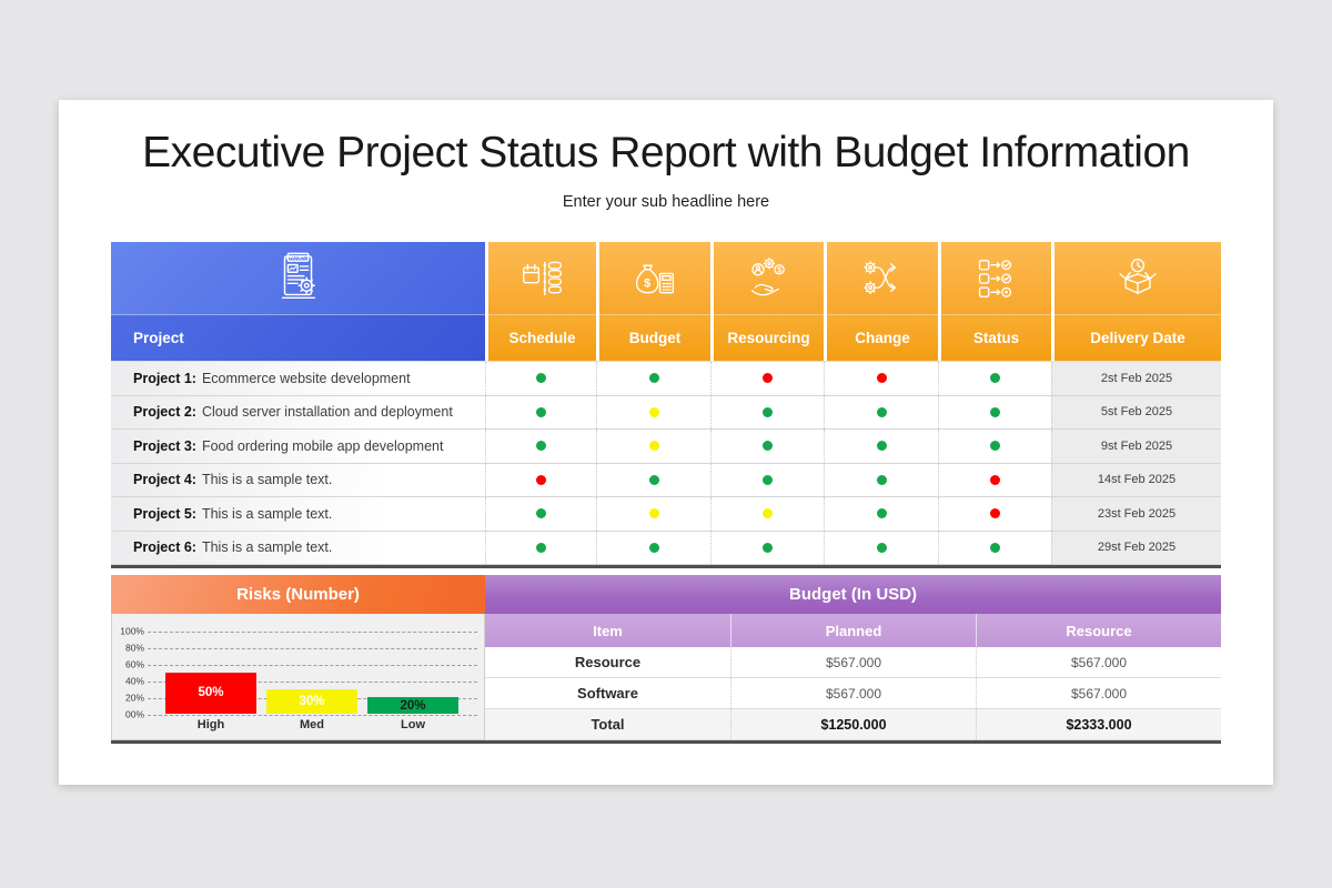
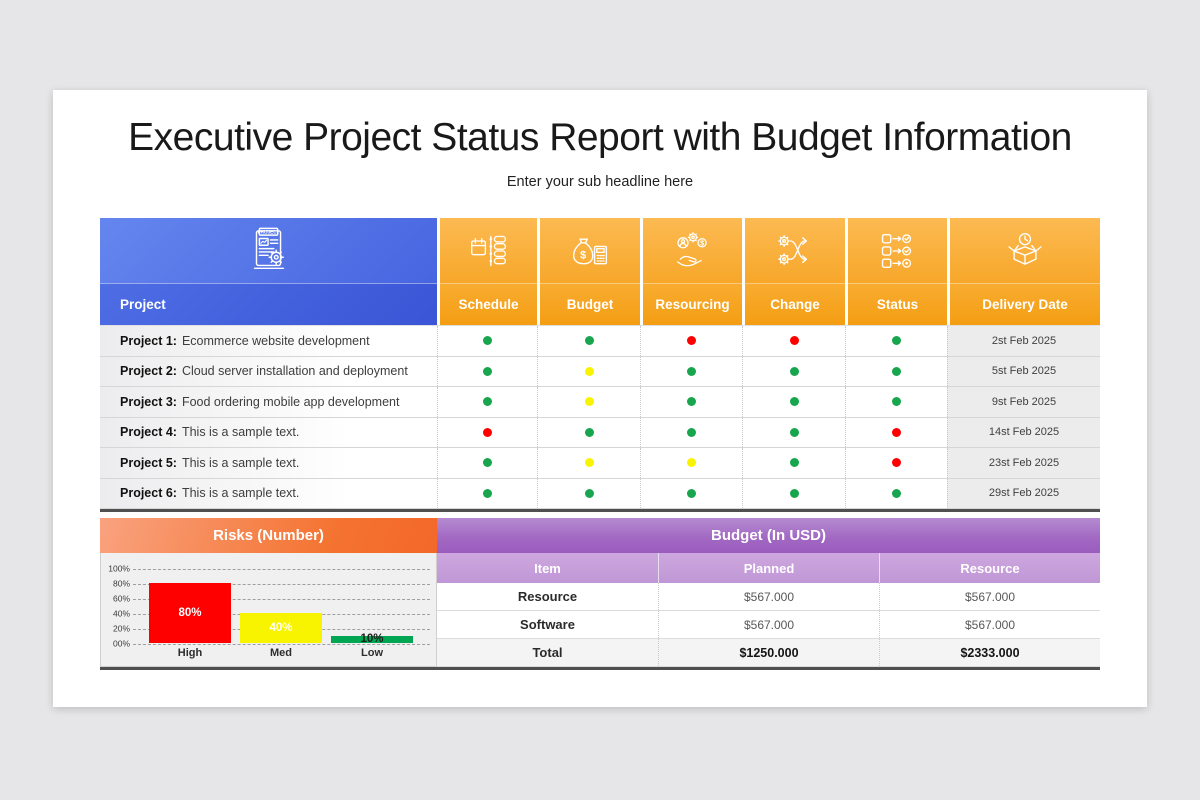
High: 50% -> 80%
Med: 30% -> 40%
Low: 20% -> 10%
